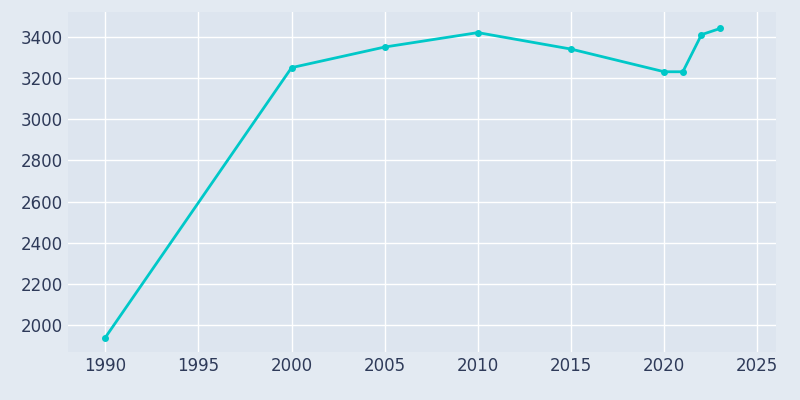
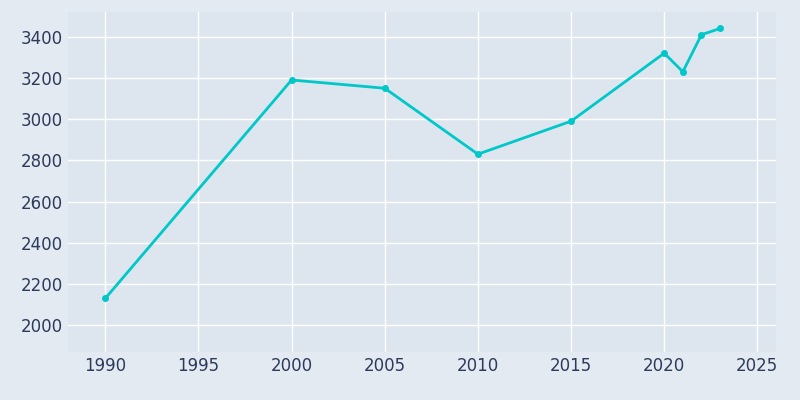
1990: 1940 -> 2130
2000: 3250 -> 3190
2005: 3350 -> 3150
2010: 3420 -> 2830
2015: 3340 -> 2990
2020: 3230 -> 3320
